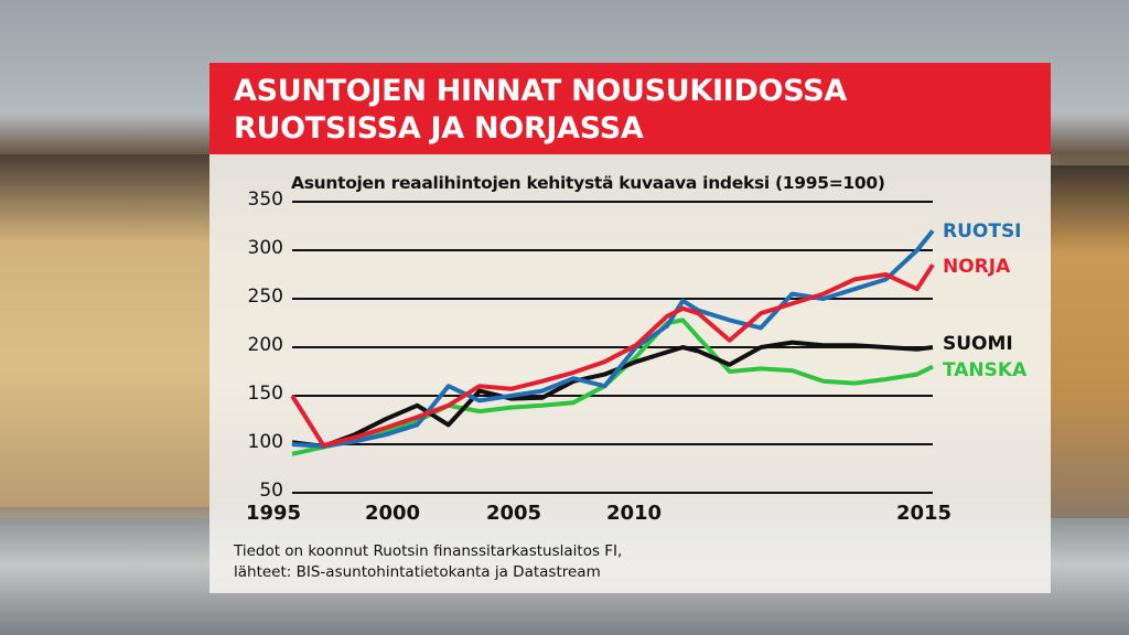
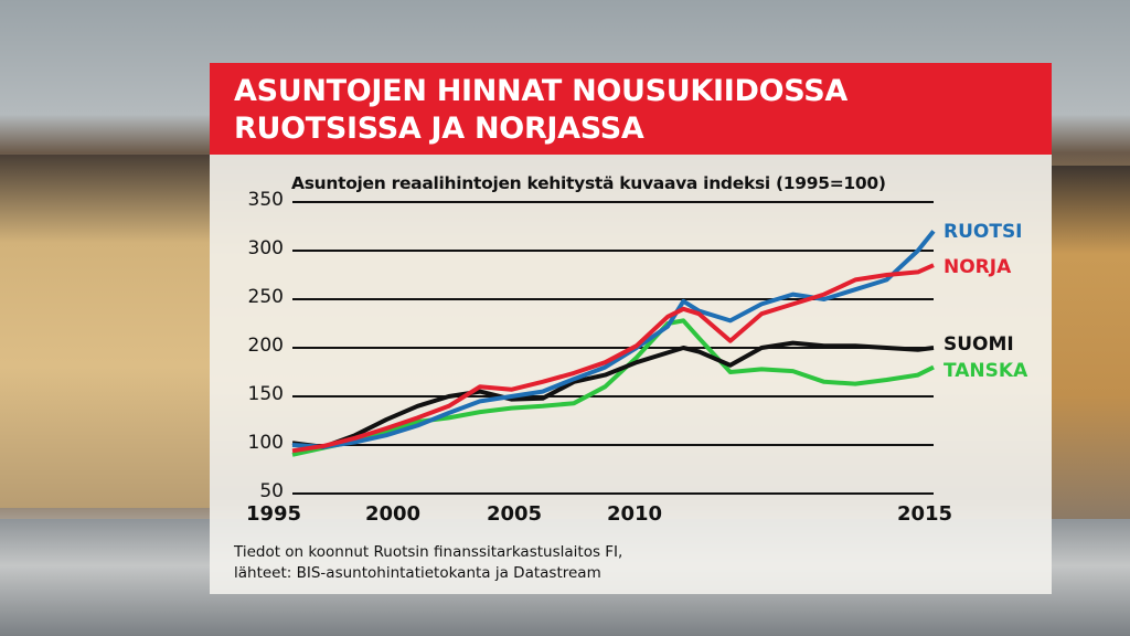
NORJA/1995: 150 -> 90
RUOTSI/2000: 160 -> 130
SUOMI/2000: 120 -> 150
TANSKA/2000: 140 -> 130
RUOTSI/2005: 160 -> 180
RUOTSI/2010: 220 -> 240
NORJA/2015: 260 -> 280
